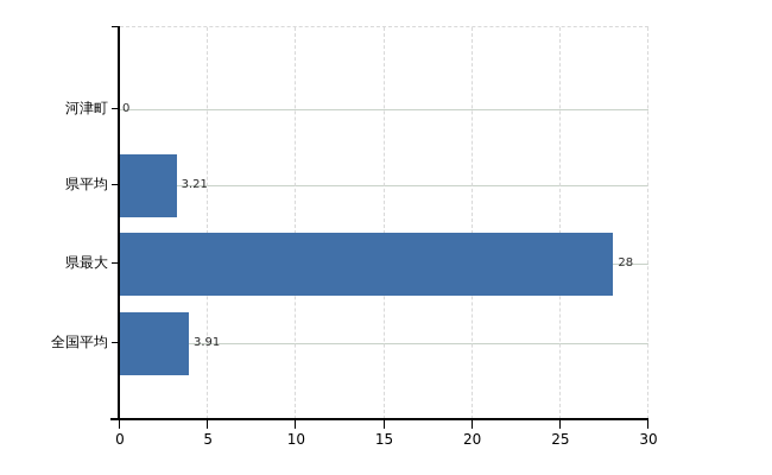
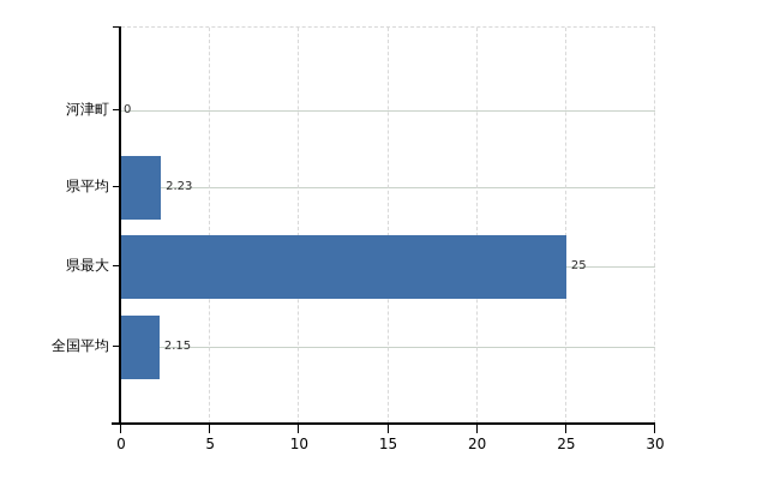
県平均: 3.21 -> 2.23
県最大: 28 -> 25
全国平均: 3.91 -> 2.15
